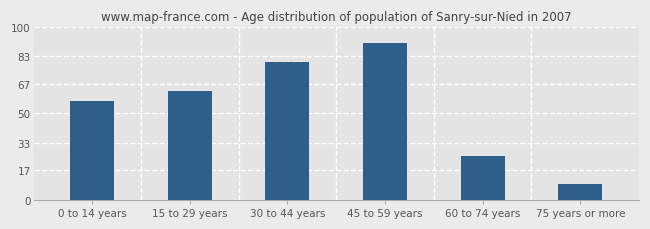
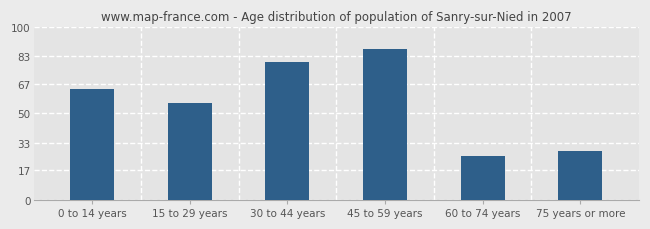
0 to 14 years: 57 -> 64
15 to 29 years: 63 -> 56
45 to 59 years: 91 -> 87
75 years or more: 9 -> 28
